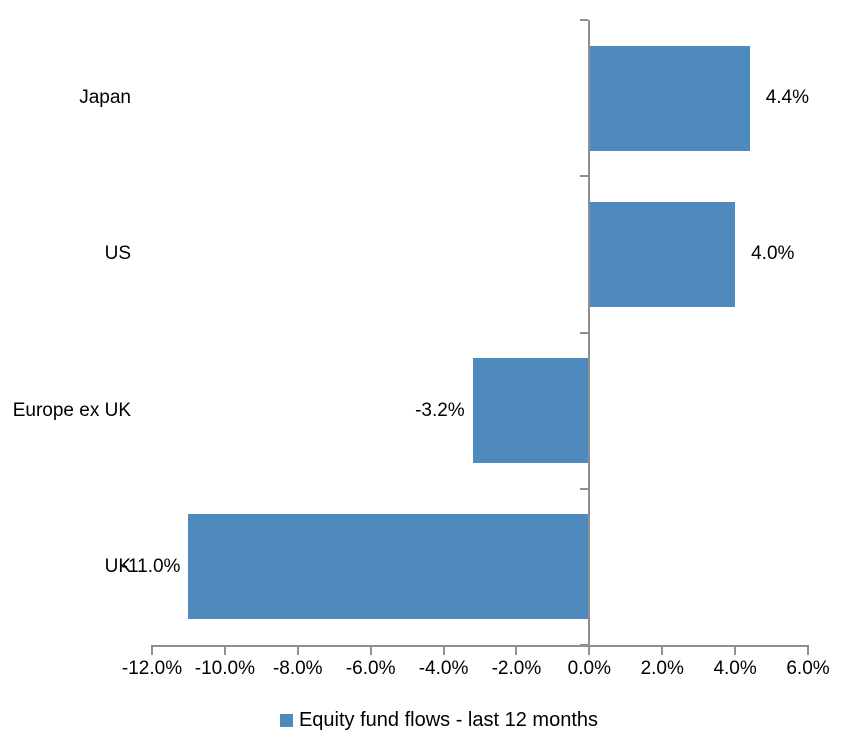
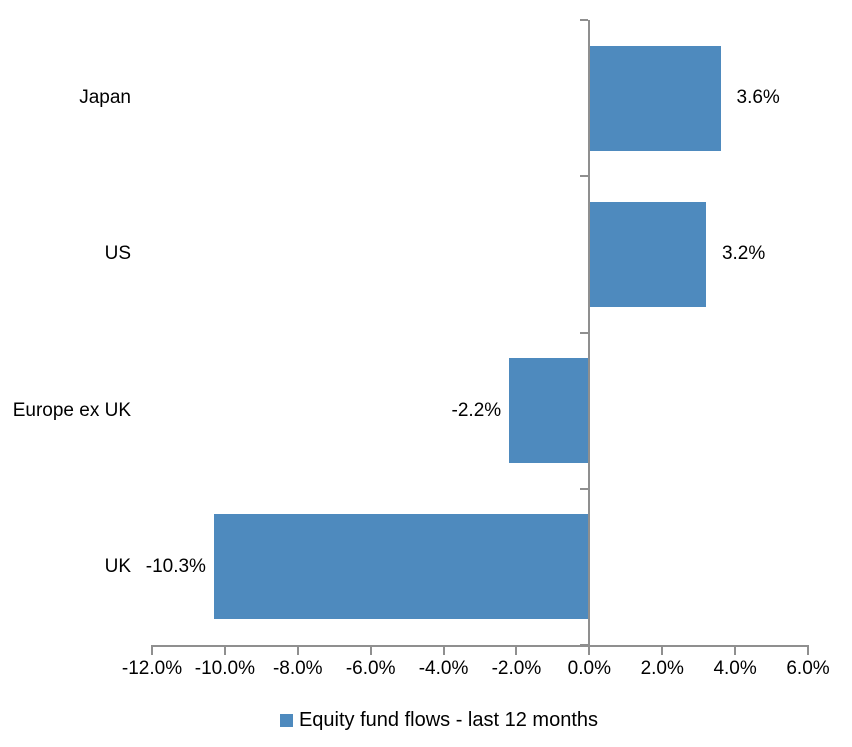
Japan: 4.4% -> 3.6%
US: 4.0% -> 3.2%
Europe ex UK: -3.2% -> -2.2%
UK: -11.0% -> -10.3%
